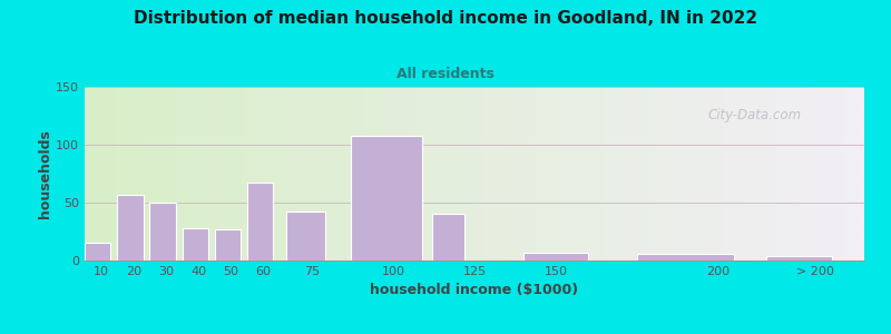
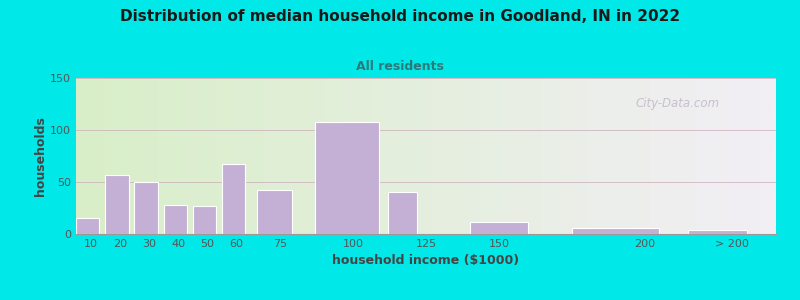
150: 7 -> 12
